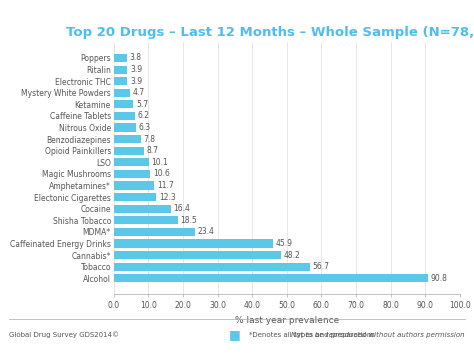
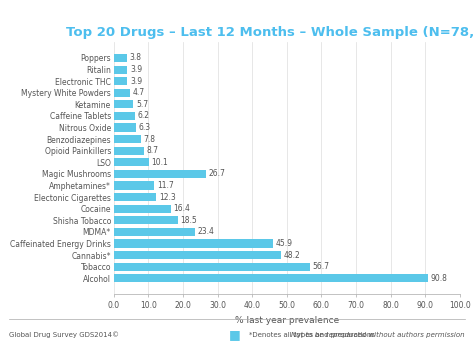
Magic Mushrooms: 10.6 -> 26.7
